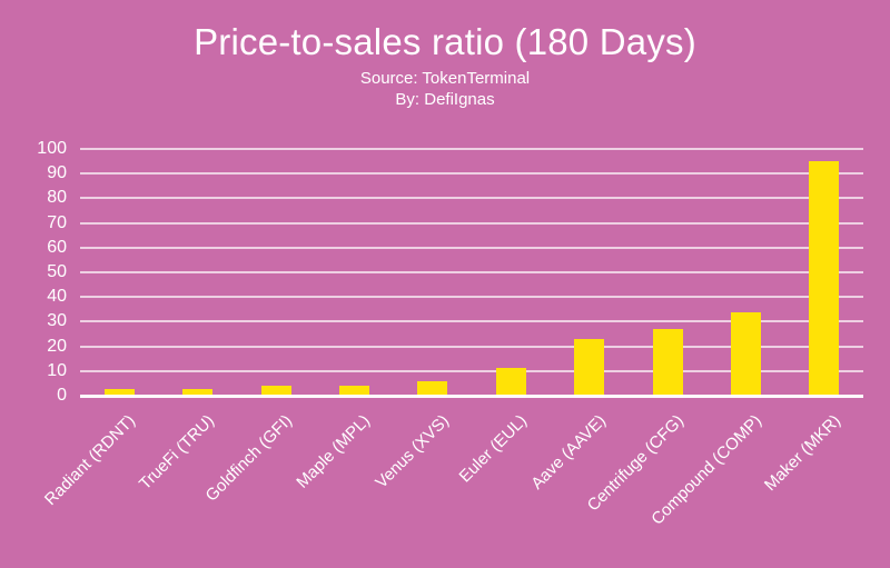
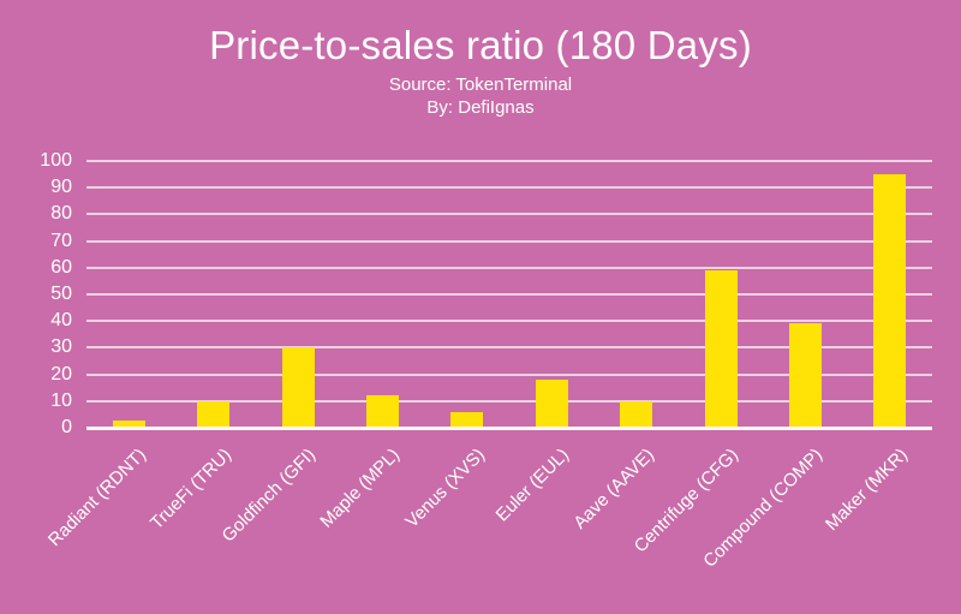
TrueFi (TRU): 3 -> 10
Goldfinch (GFI): 4 -> 30
Maple (MPL): 4 -> 12
Euler (EUL): 11 -> 18
Aave (AAVE): 23 -> 10
Centrifuge (CFG): 27 -> 59
Compound (COMP): 34 -> 39
